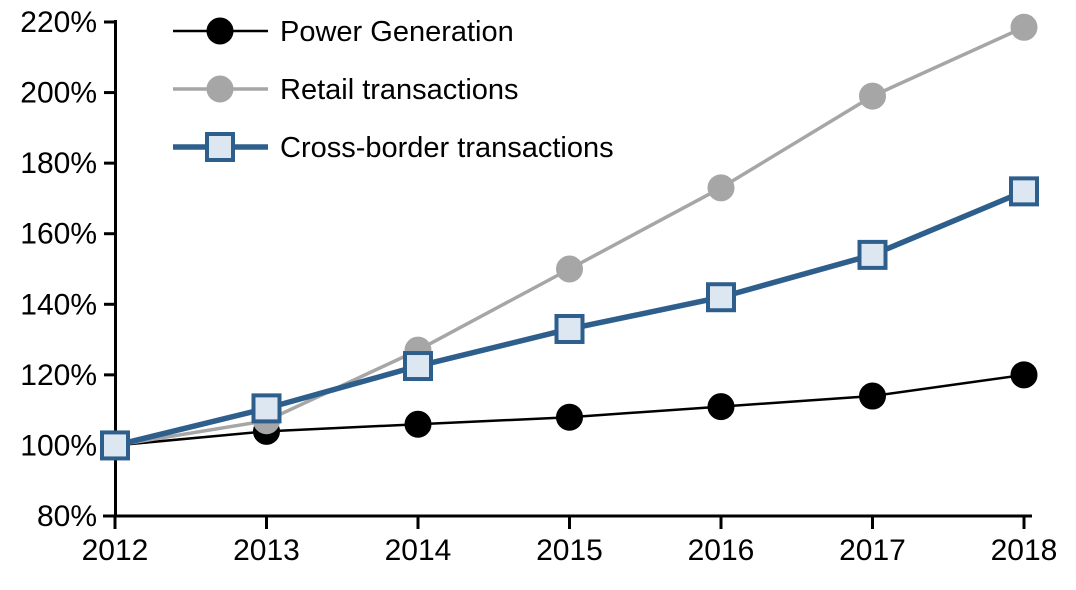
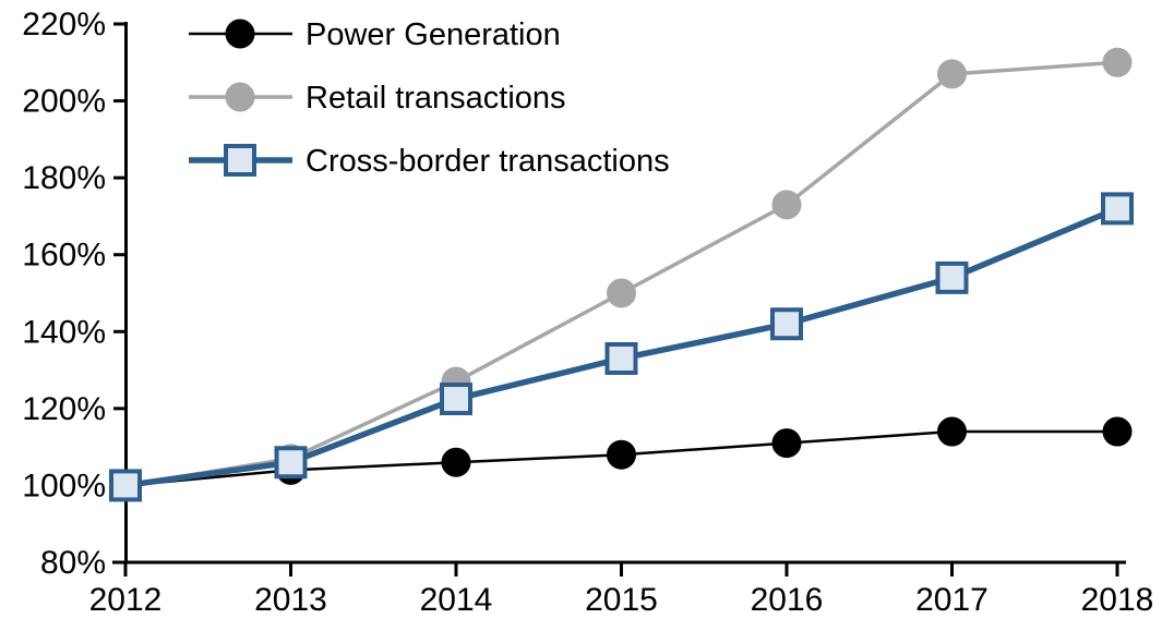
Cross-border transactions/2013: 110% -> 106%
Retail transactions/2017: 199% -> 207%
Power Generation/2018: 120% -> 114%
Retail transactions/2018: 218% -> 210%
